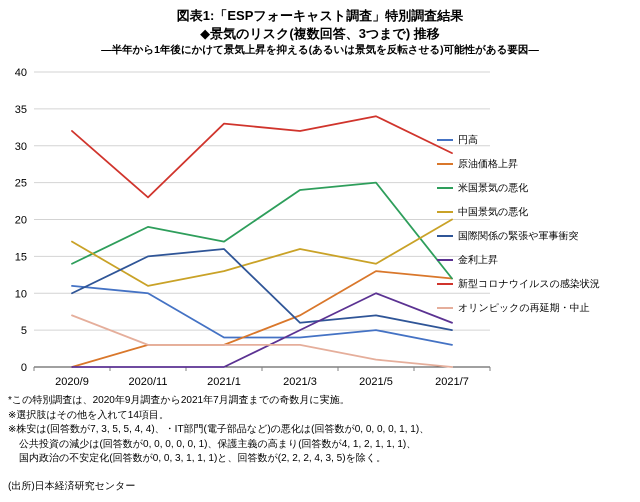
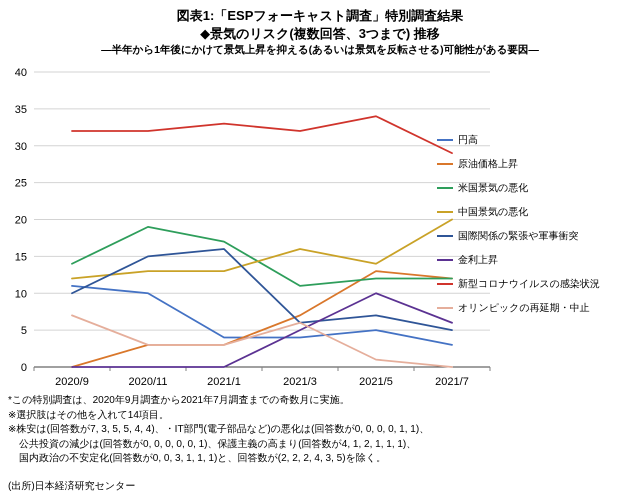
中国景気の悪化/2020/9: 17 -> 12
中国景気の悪化/2020/11: 11 -> 13
新型コロナウイルスの感染状況/2020/11: 23 -> 32
米国景気の悪化/2021/3: 24 -> 11
オリンピックの再延期・中止/2021/3: 3 -> 6
米国景気の悪化/2021/5: 25 -> 12
